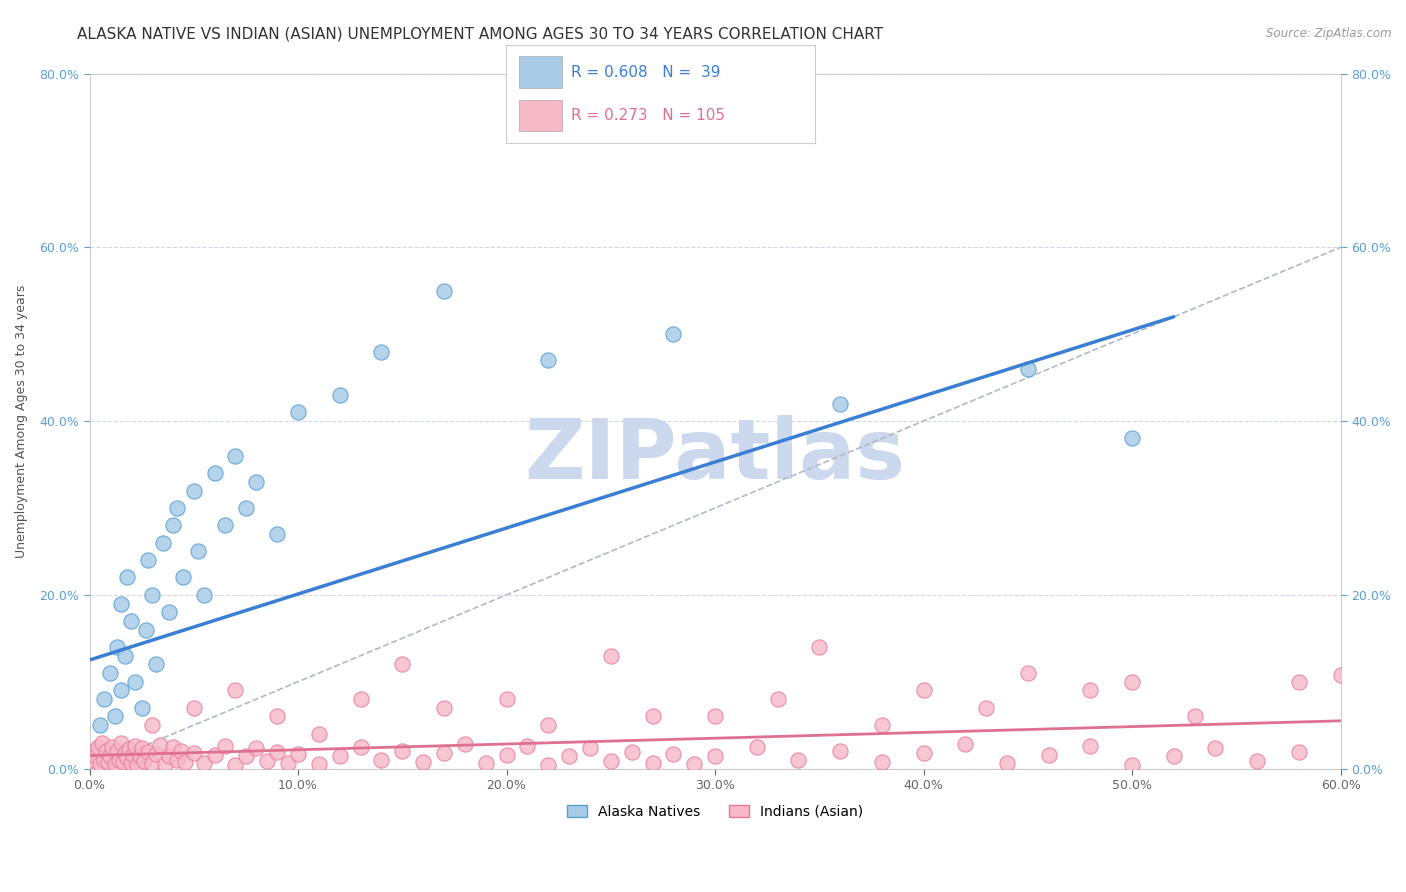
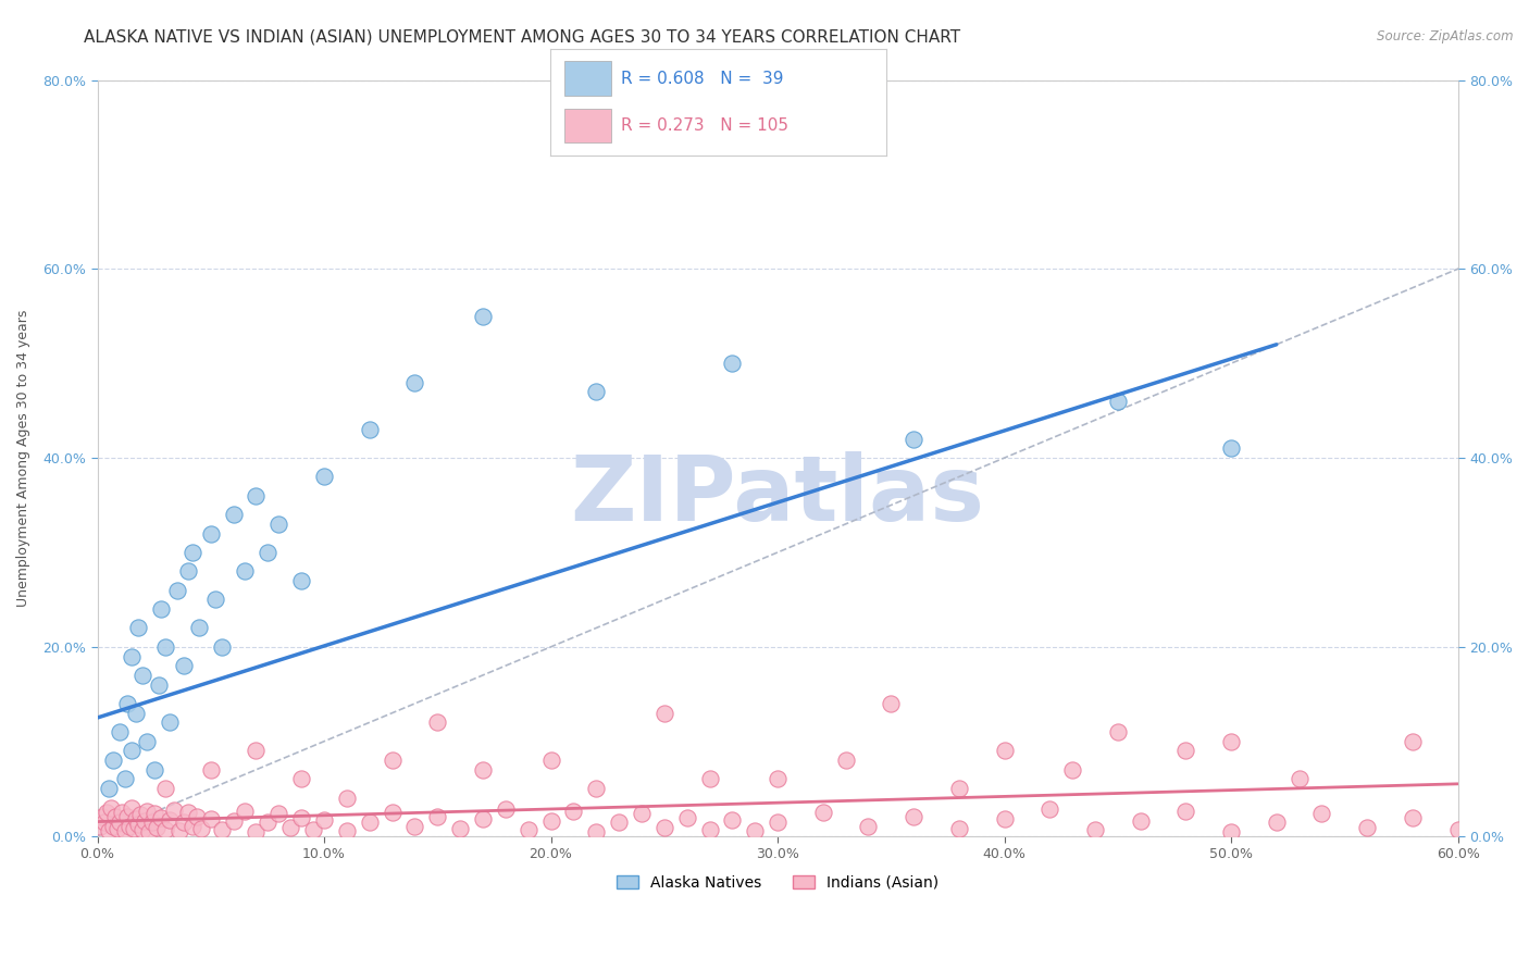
Alaska Natives/10.0%: 41% -> 38%
Alaska Natives/50.0%: 38% -> 41%
Indians (Asian)/60.0%: 10.8% -> 0.7%
